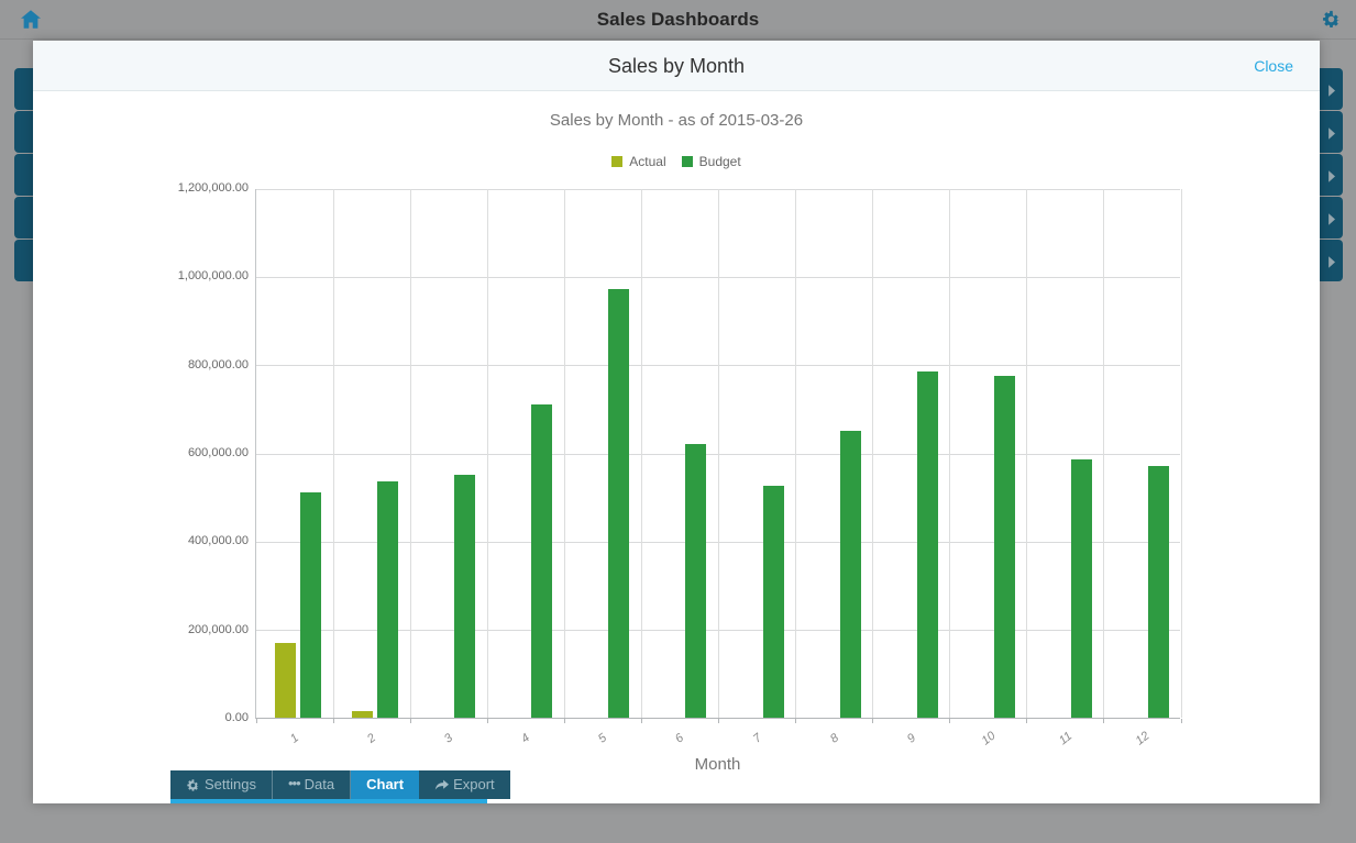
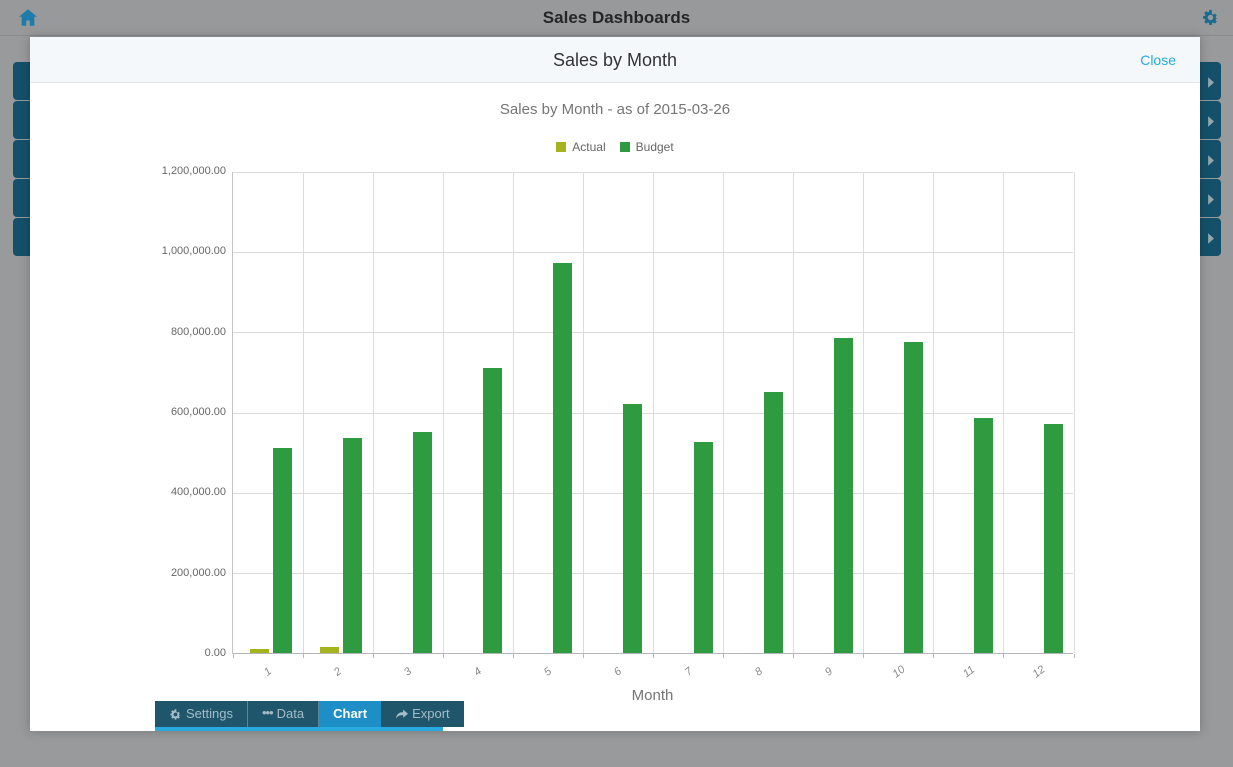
Actual/1: 170000 -> 10000
